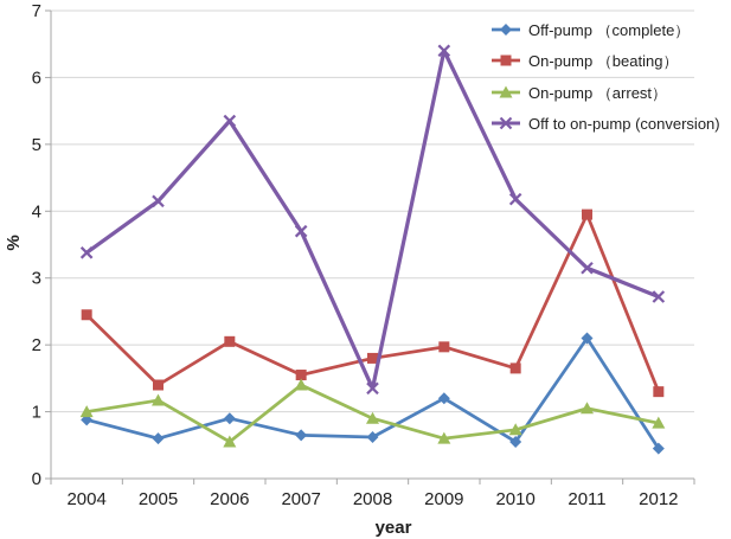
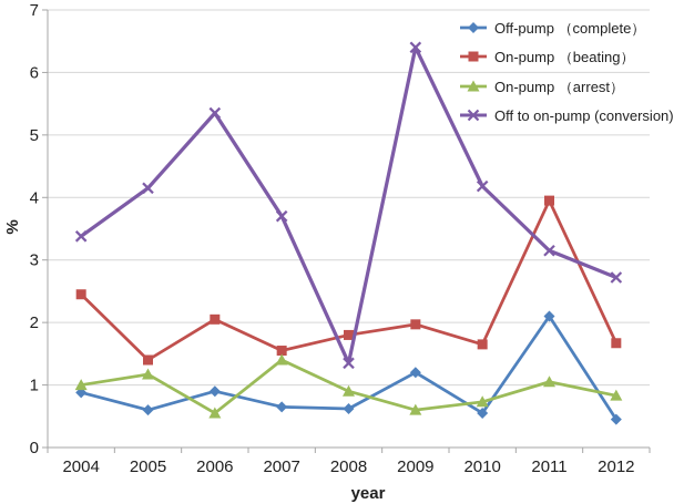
On-pump （beating）/2012: 1.3 -> 1.7
